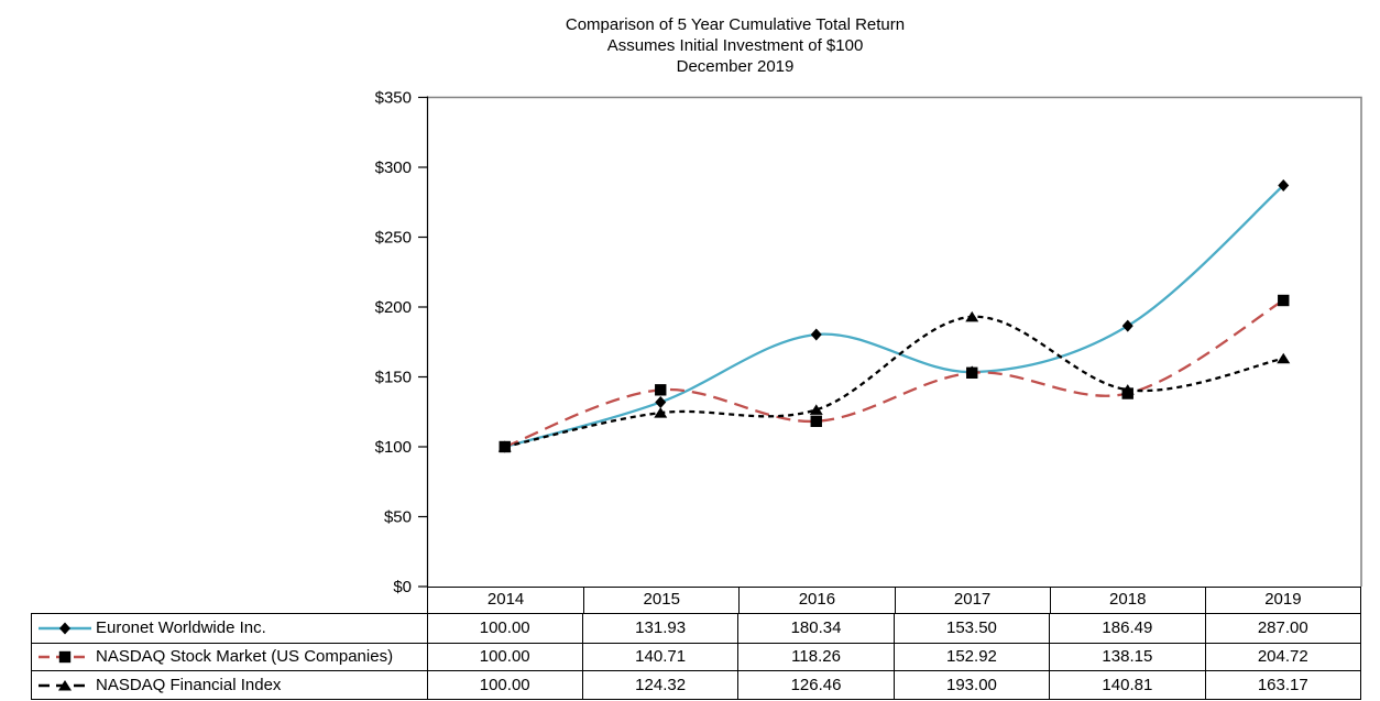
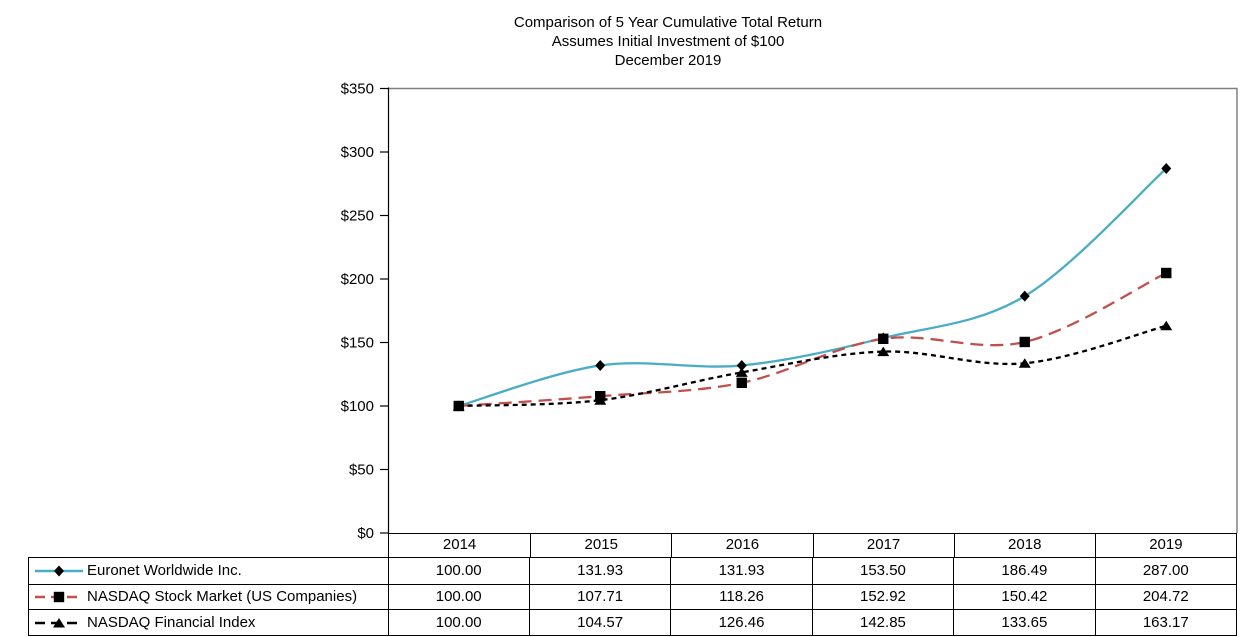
NASDAQ Stock Market (US Companies)/2015: 140.71 -> 107.71
NASDAQ Financial Index/2015: 124.32 -> 104.57
Euronet Worldwide Inc./2016: 180.34 -> 131.93
NASDAQ Financial Index/2017: 193.00 -> 142.85
NASDAQ Stock Market (US Companies)/2018: 138.15 -> 150.42
NASDAQ Financial Index/2018: 140.81 -> 133.65
